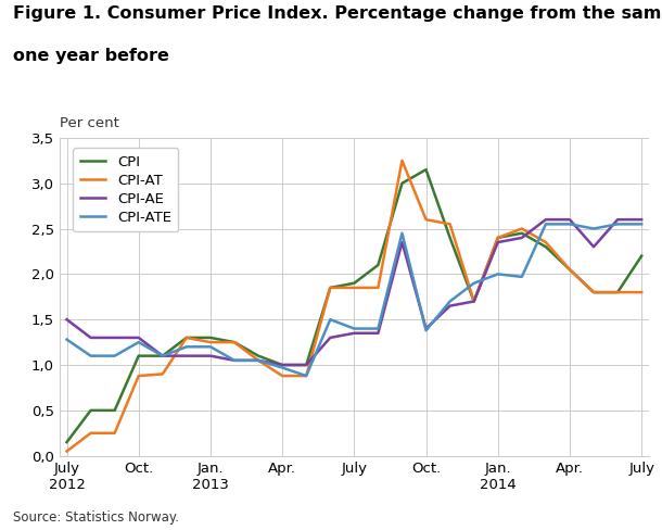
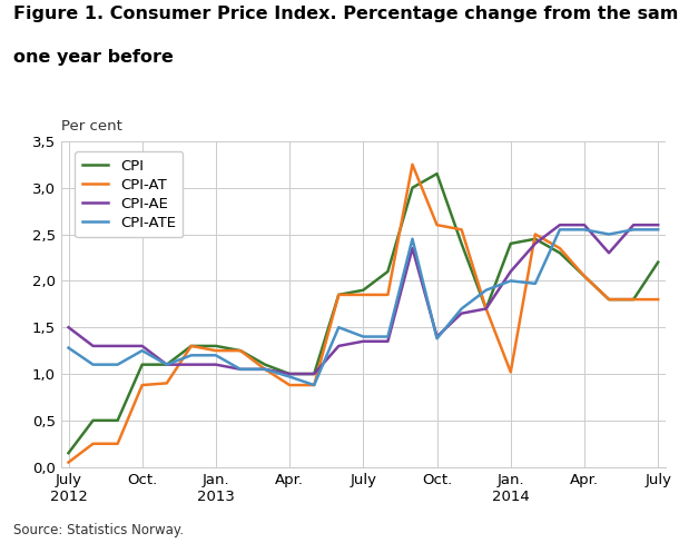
CPI-AT/Jan. 2014: 2,40 -> 1,02
CPI-AE/Jan. 2014: 2,35 -> 2,10
